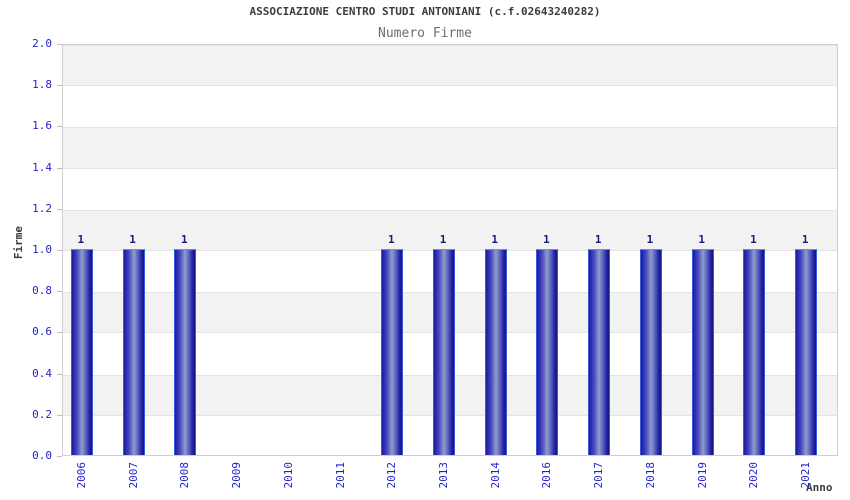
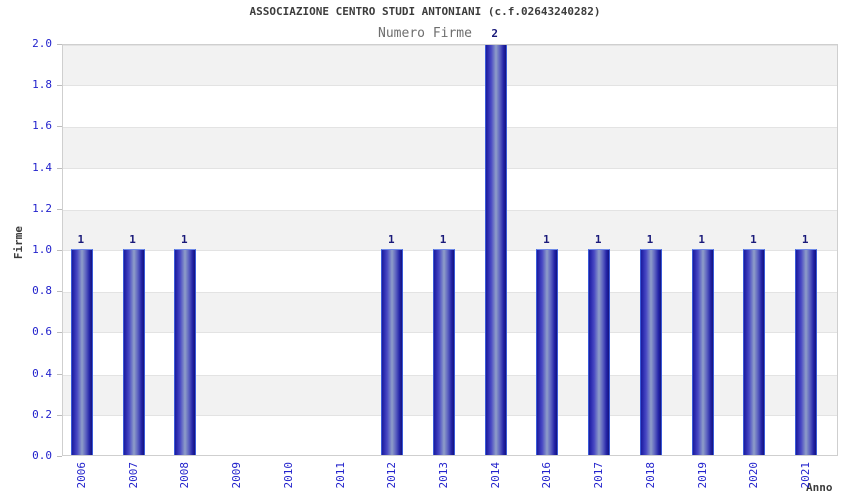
2014: 1 -> 2
